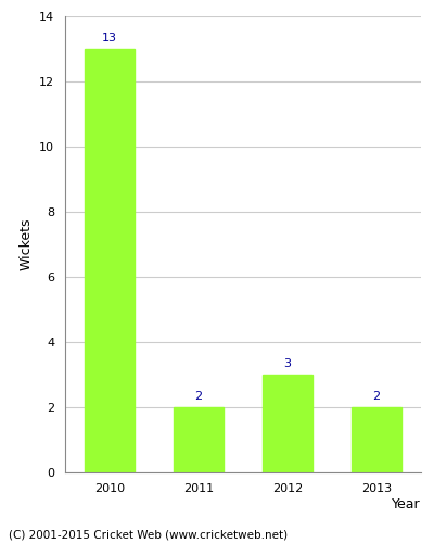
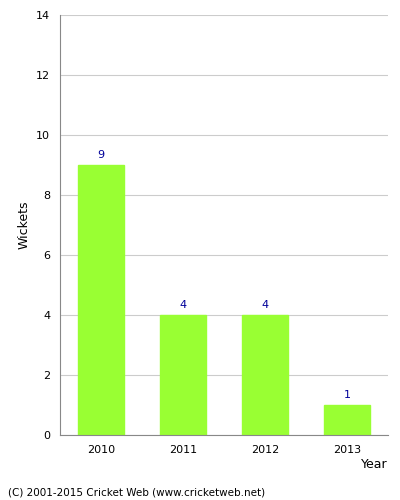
2010: 13 -> 9
2011: 2 -> 4
2012: 3 -> 4
2013: 2 -> 1
